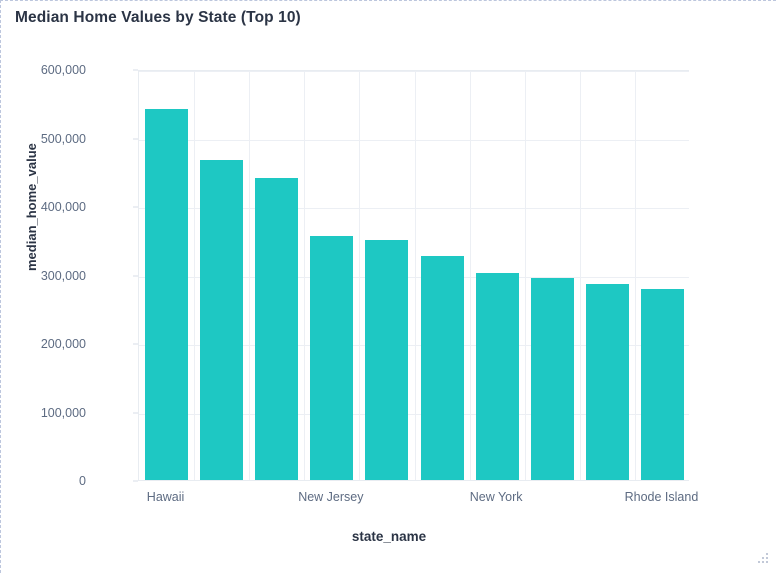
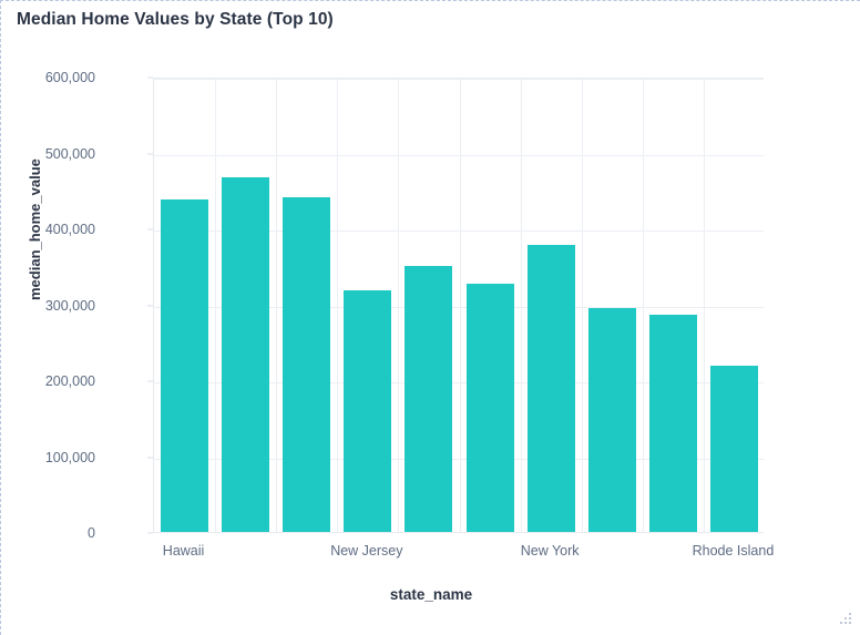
Hawaii: 540000 -> 440000
New Jersey: 360000 -> 320000
New York: 300000 -> 380000
Rhode Island: 280000 -> 220000
